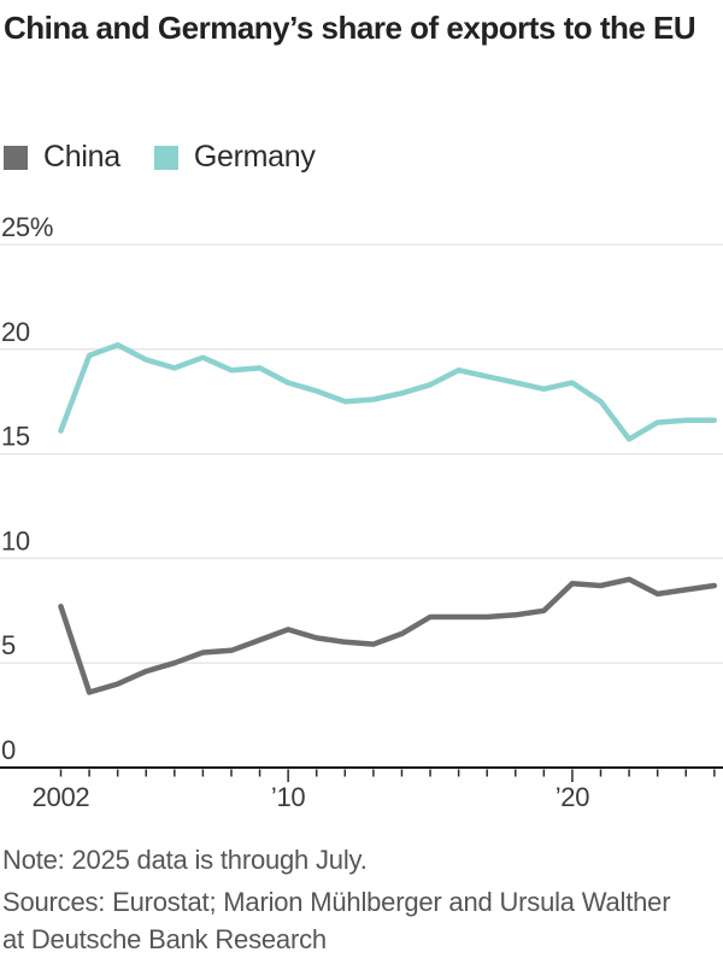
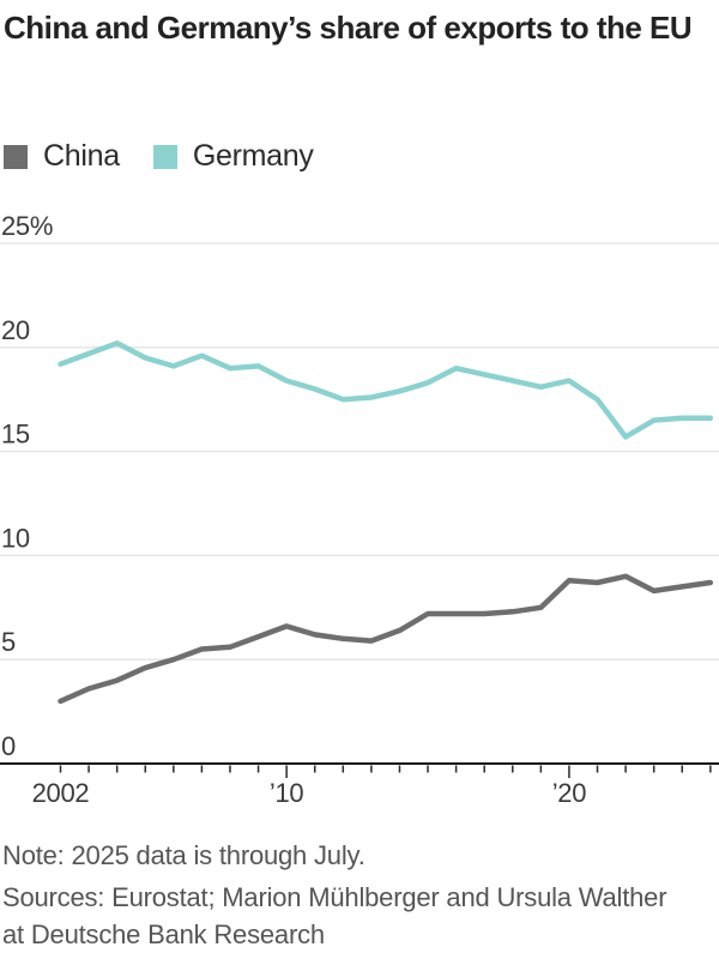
China/2002: 7.7% -> 3.0%
Germany/2002: 16.1% -> 19.2%
